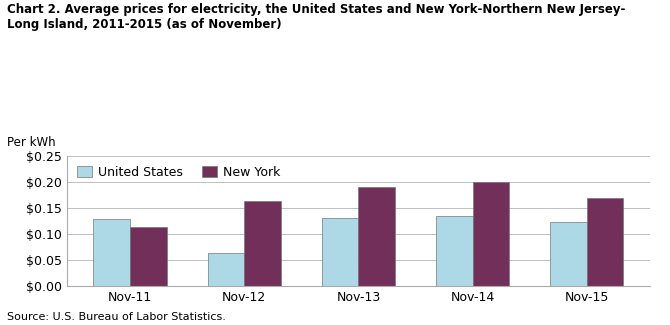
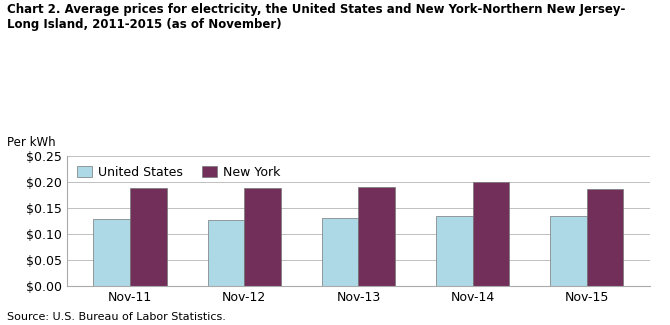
New York/Nov-11: $0.114 -> $0.188
United States/Nov-12: $0.064 -> $0.127
New York/Nov-12: $0.164 -> $0.188
United States/Nov-15: $0.124 -> $0.134
New York/Nov-15: $0.170 -> $0.186
